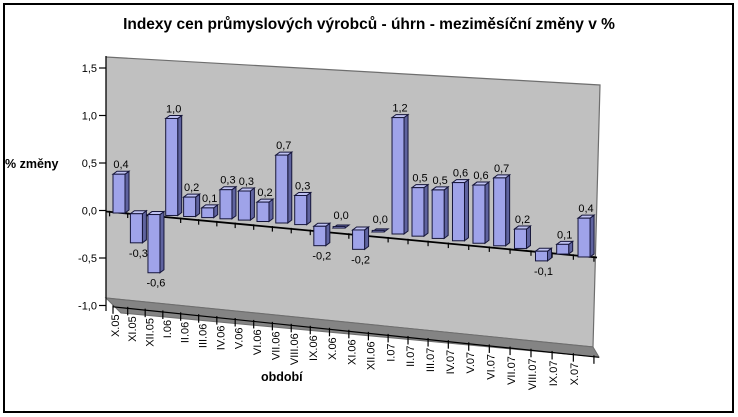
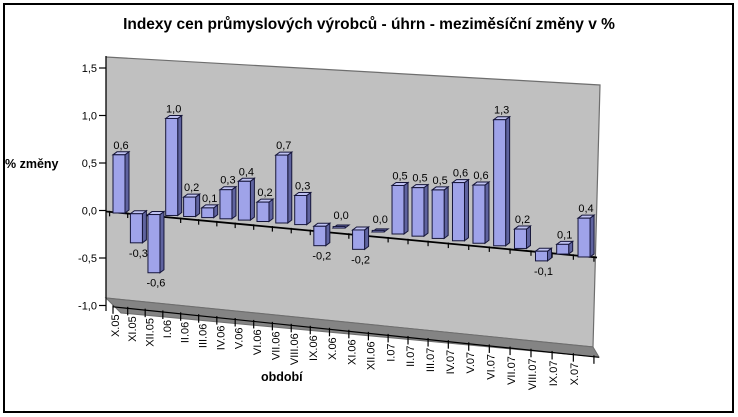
X.05: 0,4 -> 0,6
V.06: 0,3 -> 0,4
I.07: 1,2 -> 0,5
VI.07: 0,7 -> 1,3
